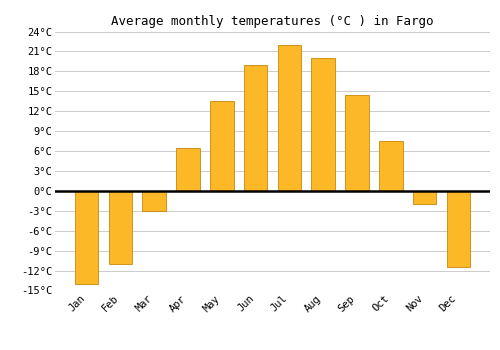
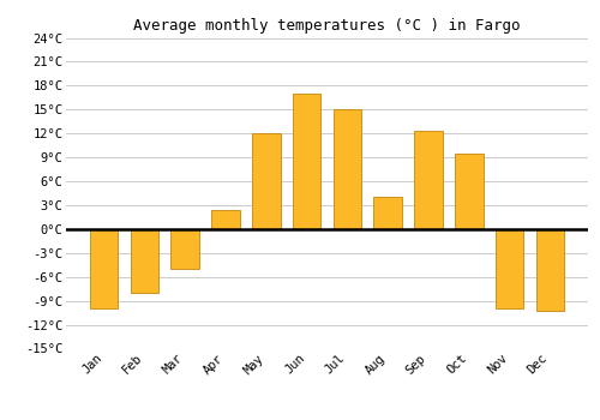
Jan: -14.0°C -> -10.0°C
Feb: -11.0°C -> -8.0°C
Mar: -3.0°C -> -5.0°C
Apr: 6.5°C -> 2.4°C
May: 13.5°C -> 12.0°C
Jun: 19.0°C -> 17.0°C
Jul: 22.0°C -> 15.0°C
Aug: 20.0°C -> 4.0°C
Sep: 14.5°C -> 12.4°C
Oct: 7.5°C -> 9.4°C
Nov: -2.0°C -> -10.0°C
Dec: -11.5°C -> -10.2°C
